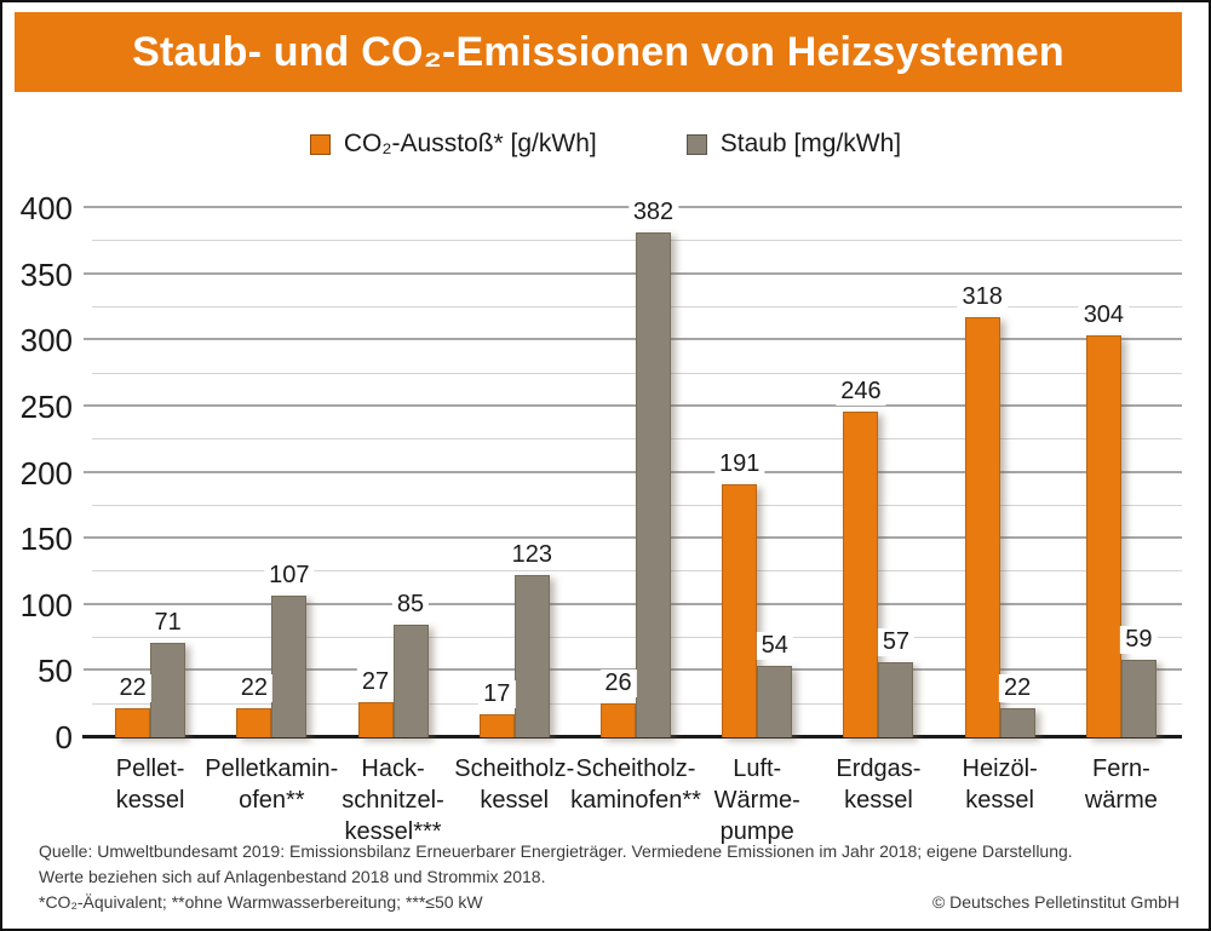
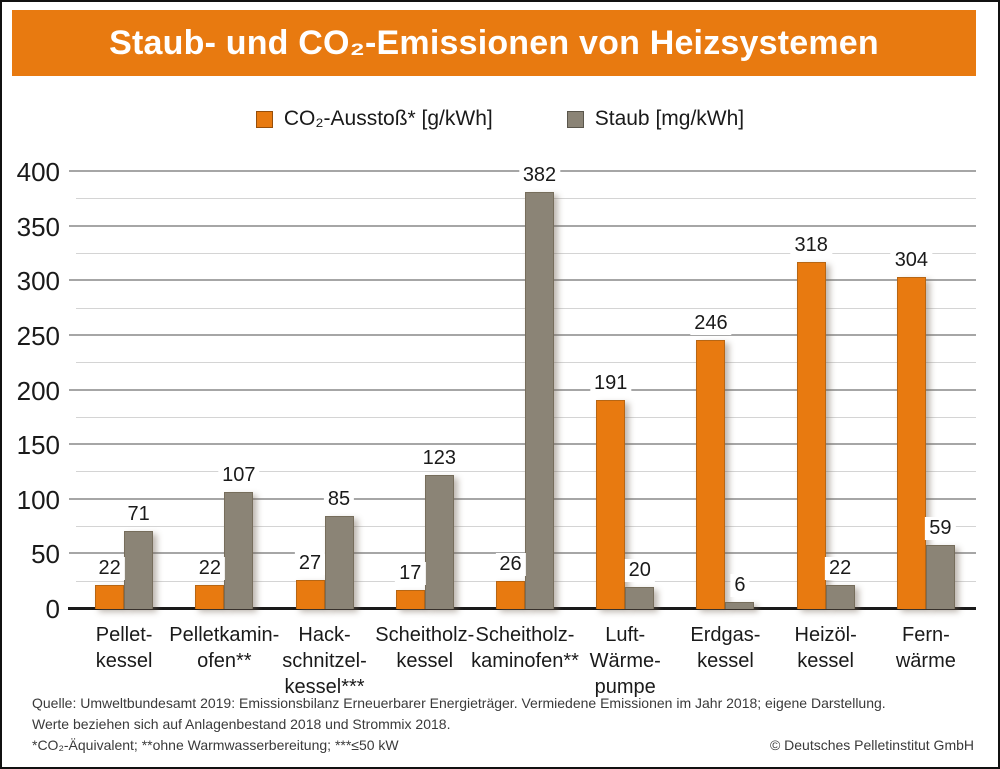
Staub [mg/kWh]/Luft-Wärme-pumpe: 54 -> 20
Staub [mg/kWh]/Erdgas-kessel: 57 -> 6
